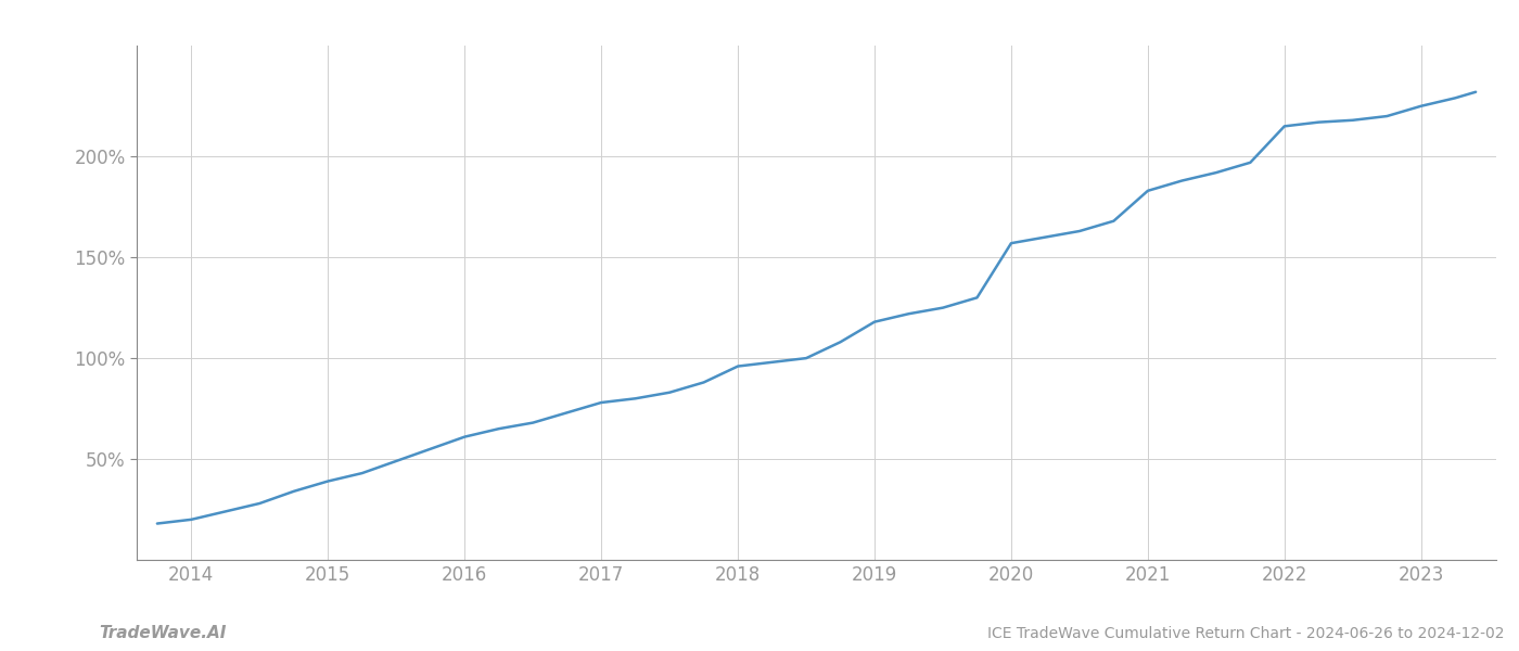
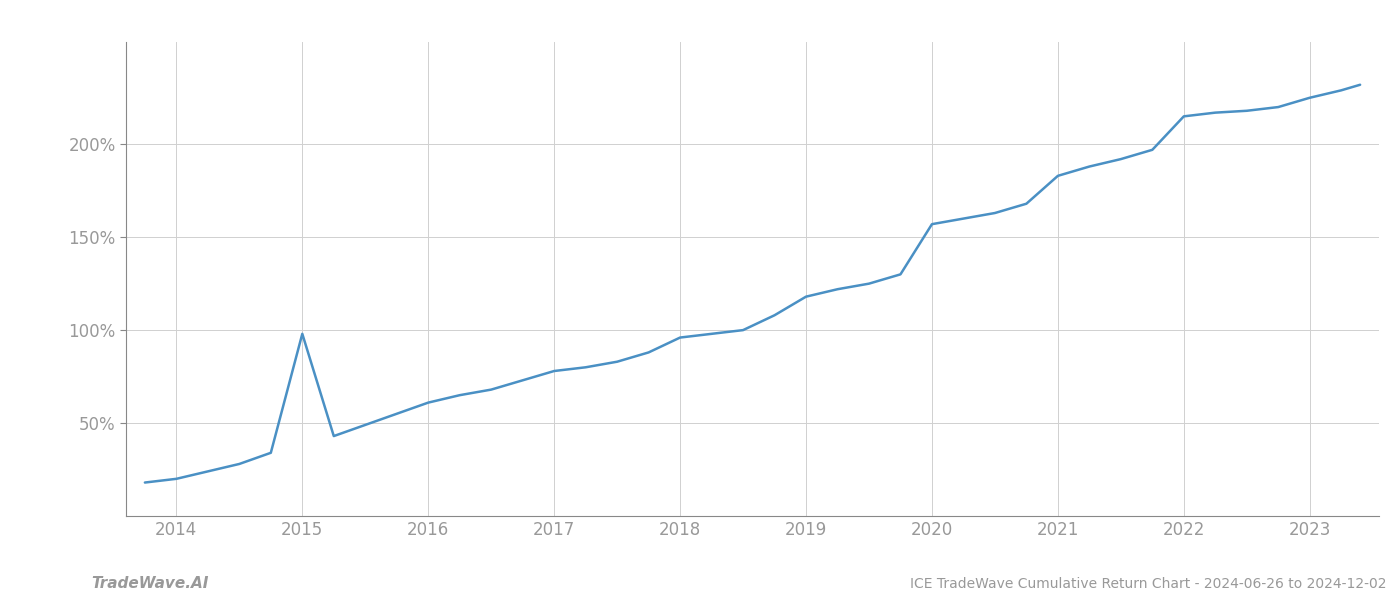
2015: 39% -> 98%
